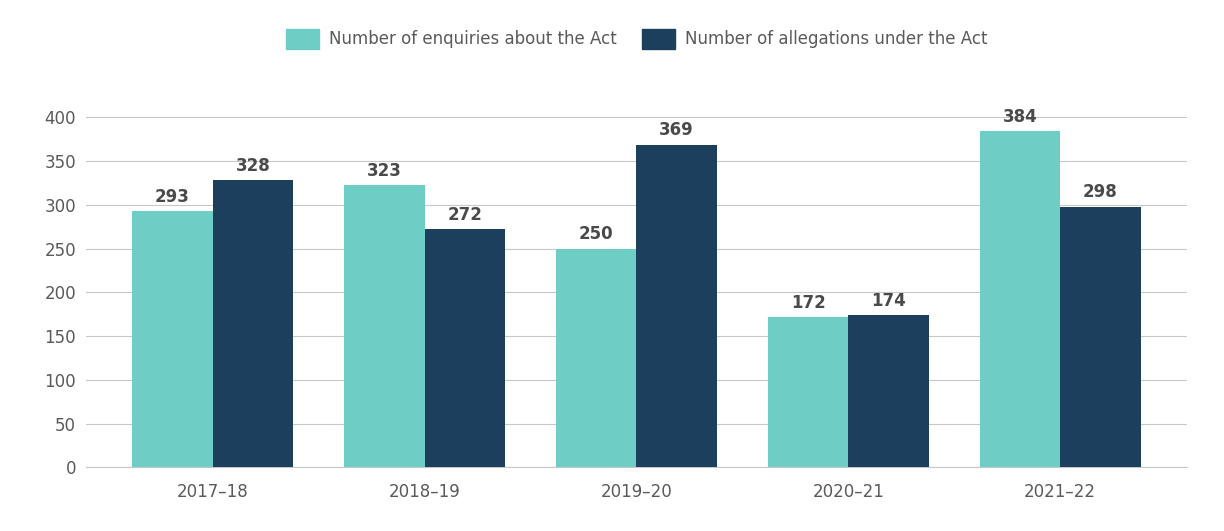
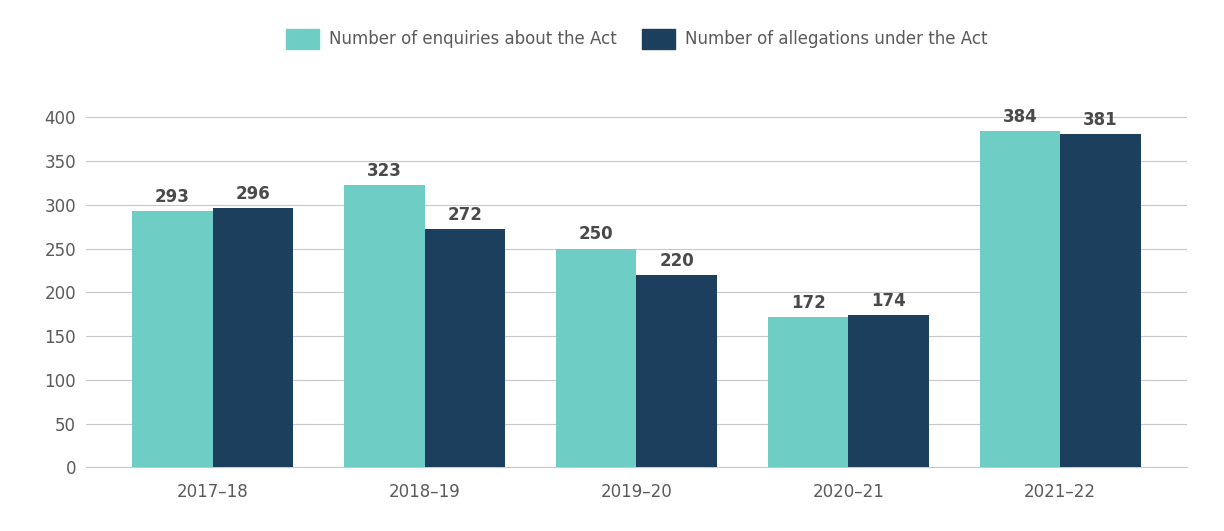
Number of allegations under the Act/2017–18: 328 -> 296
Number of allegations under the Act/2019–20: 369 -> 220
Number of allegations under the Act/2021–22: 298 -> 381
